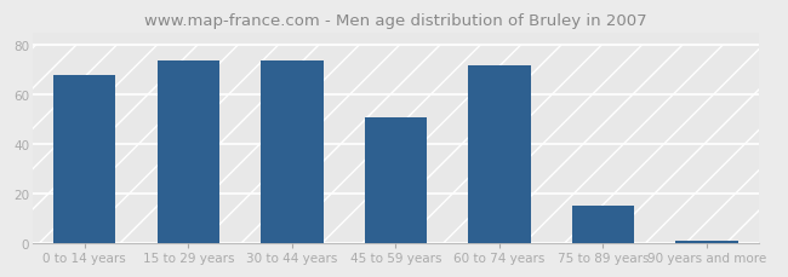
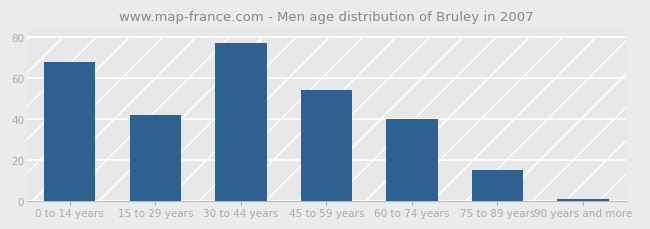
15 to 29 years: 74 -> 42
30 to 44 years: 74 -> 77
45 to 59 years: 51 -> 54
60 to 74 years: 72 -> 40
